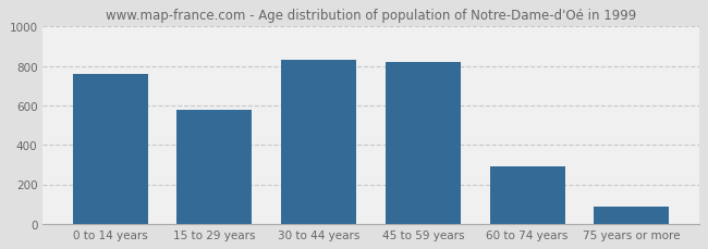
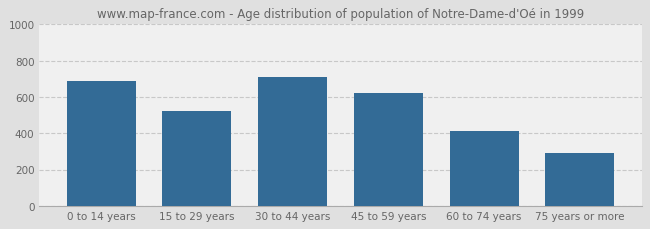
0 to 14 years: 760 -> 690
15 to 29 years: 580 -> 520
30 to 44 years: 830 -> 710
45 to 59 years: 820 -> 620
60 to 74 years: 290 -> 410
75 years or more: 80 -> 290
